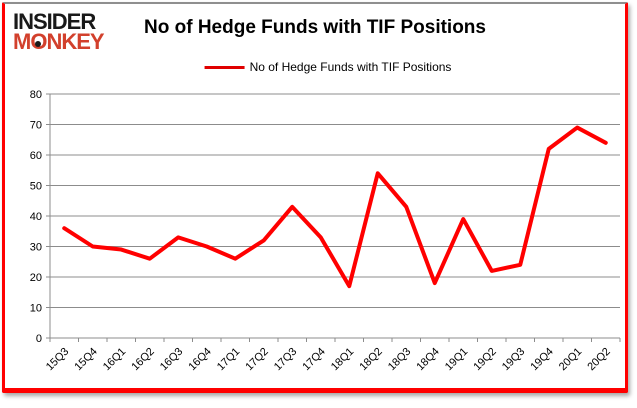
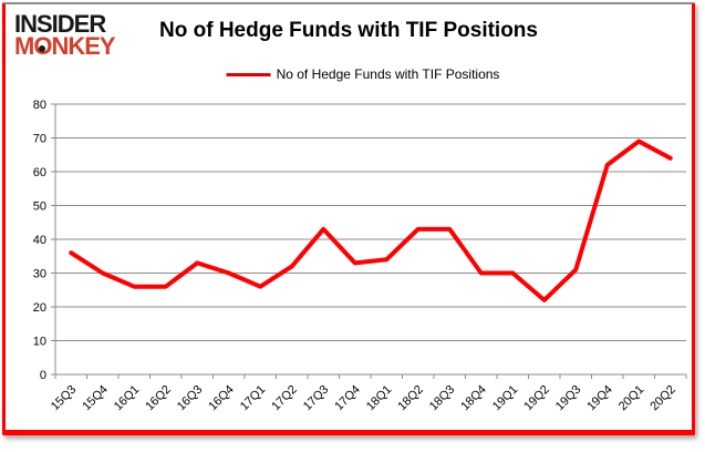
16Q1: 29 -> 26
18Q1: 17 -> 34
18Q2: 54 -> 43
18Q4: 18 -> 30
19Q1: 39 -> 30
19Q3: 24 -> 31
